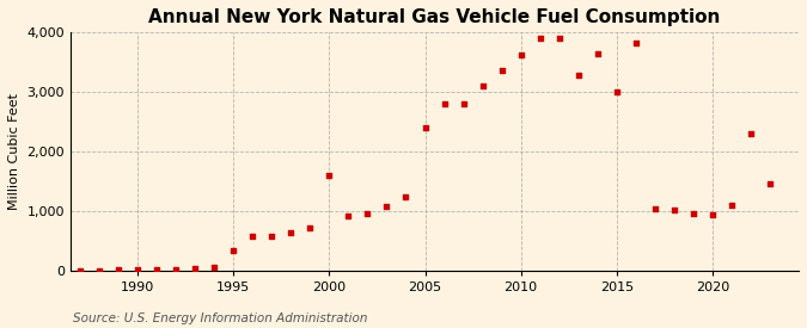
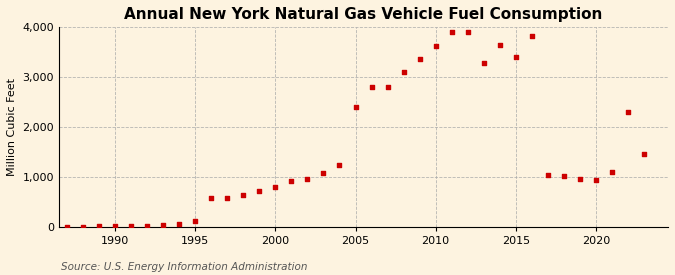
1995: 350 -> 130
2000: 1,600 -> 800
2015: 3,000 -> 3,400
